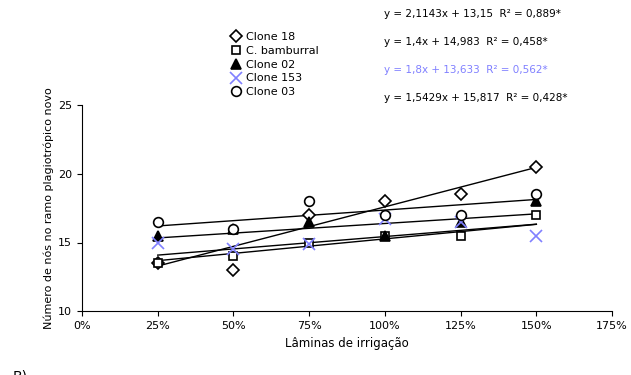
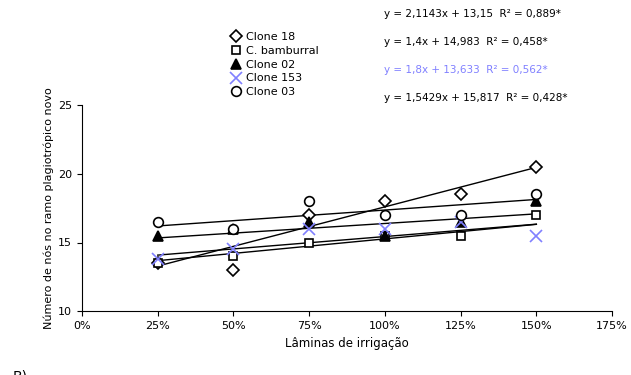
Clone 153/25%: 15.0 -> 13.8
Clone 153/75%: 14.9 -> 16.0
Clone 153/100%: 16.7 -> 16.0
